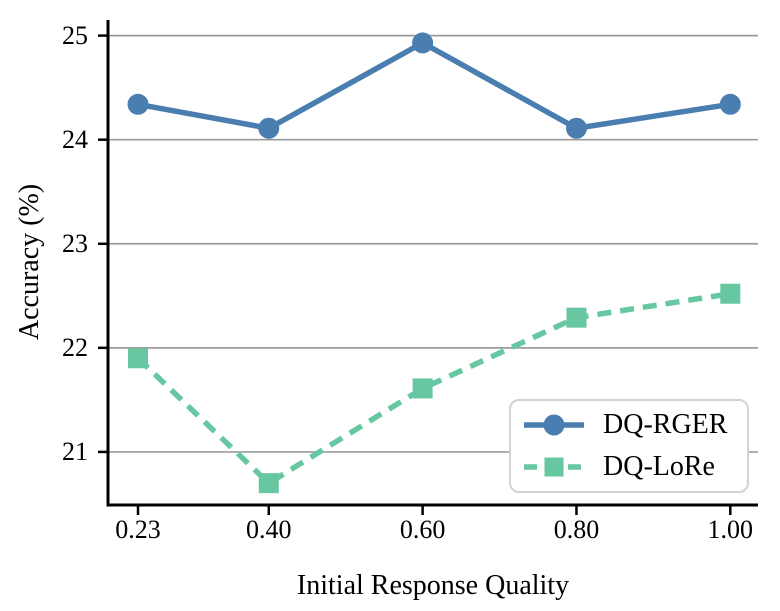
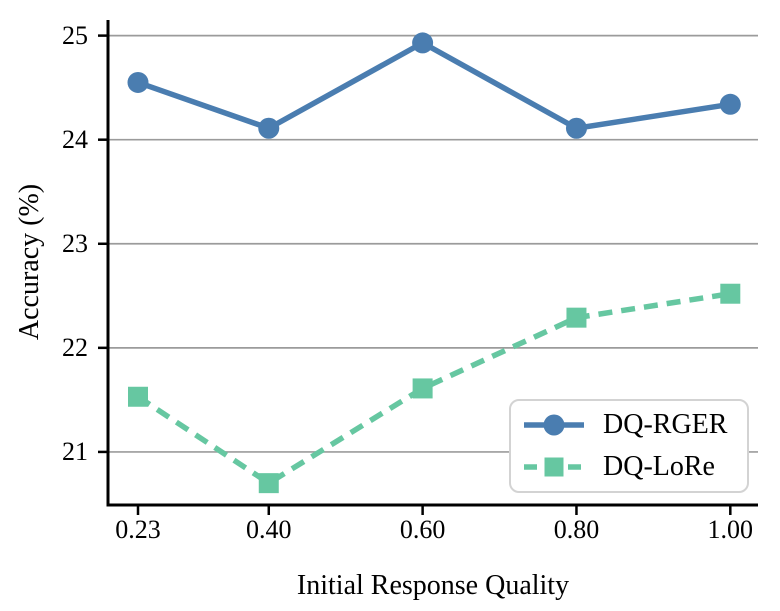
DQ-RGER/0.23: 24.34 -> 24.55
DQ-LoRe/0.23: 21.90 -> 21.53
